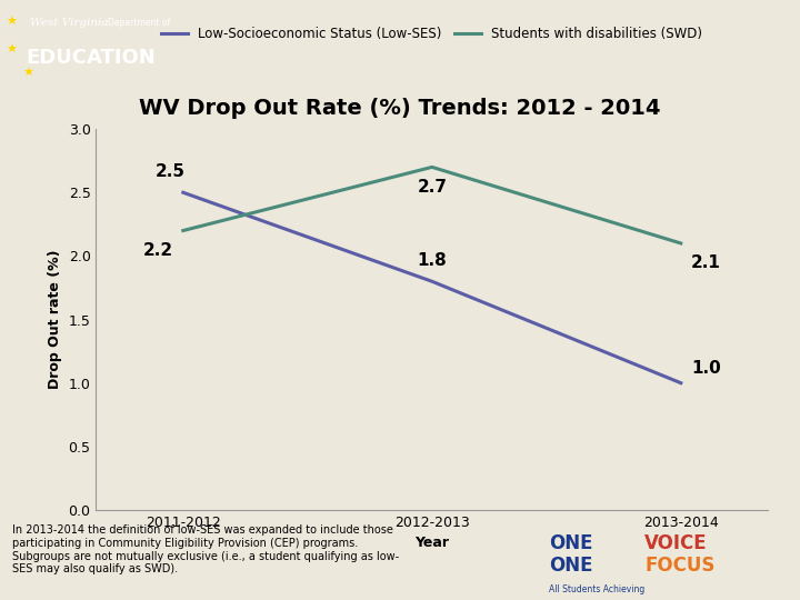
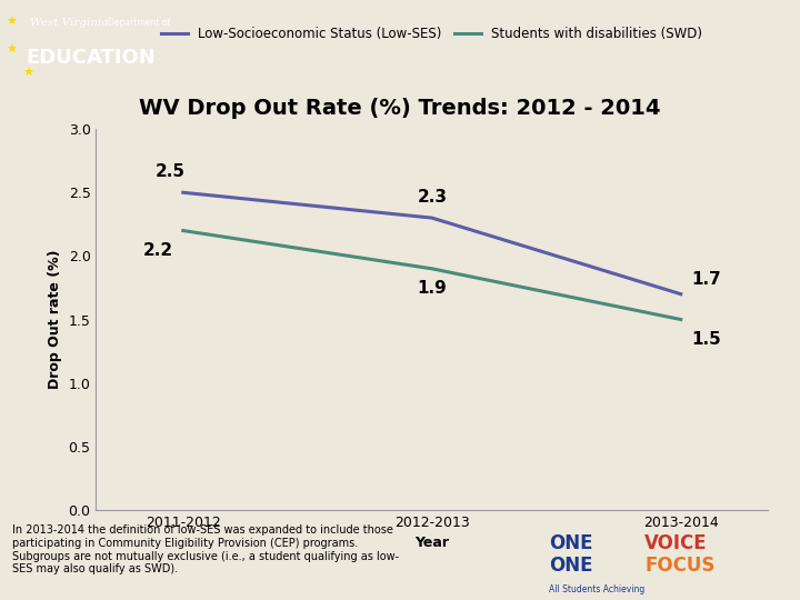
Low-Socioeconomic Status (Low-SES)/2012-2013: 1.8 -> 2.3
Students with disabilities (SWD)/2012-2013: 2.7 -> 1.9
Low-Socioeconomic Status (Low-SES)/2013-2014: 1.0 -> 1.7
Students with disabilities (SWD)/2013-2014: 2.1 -> 1.5
